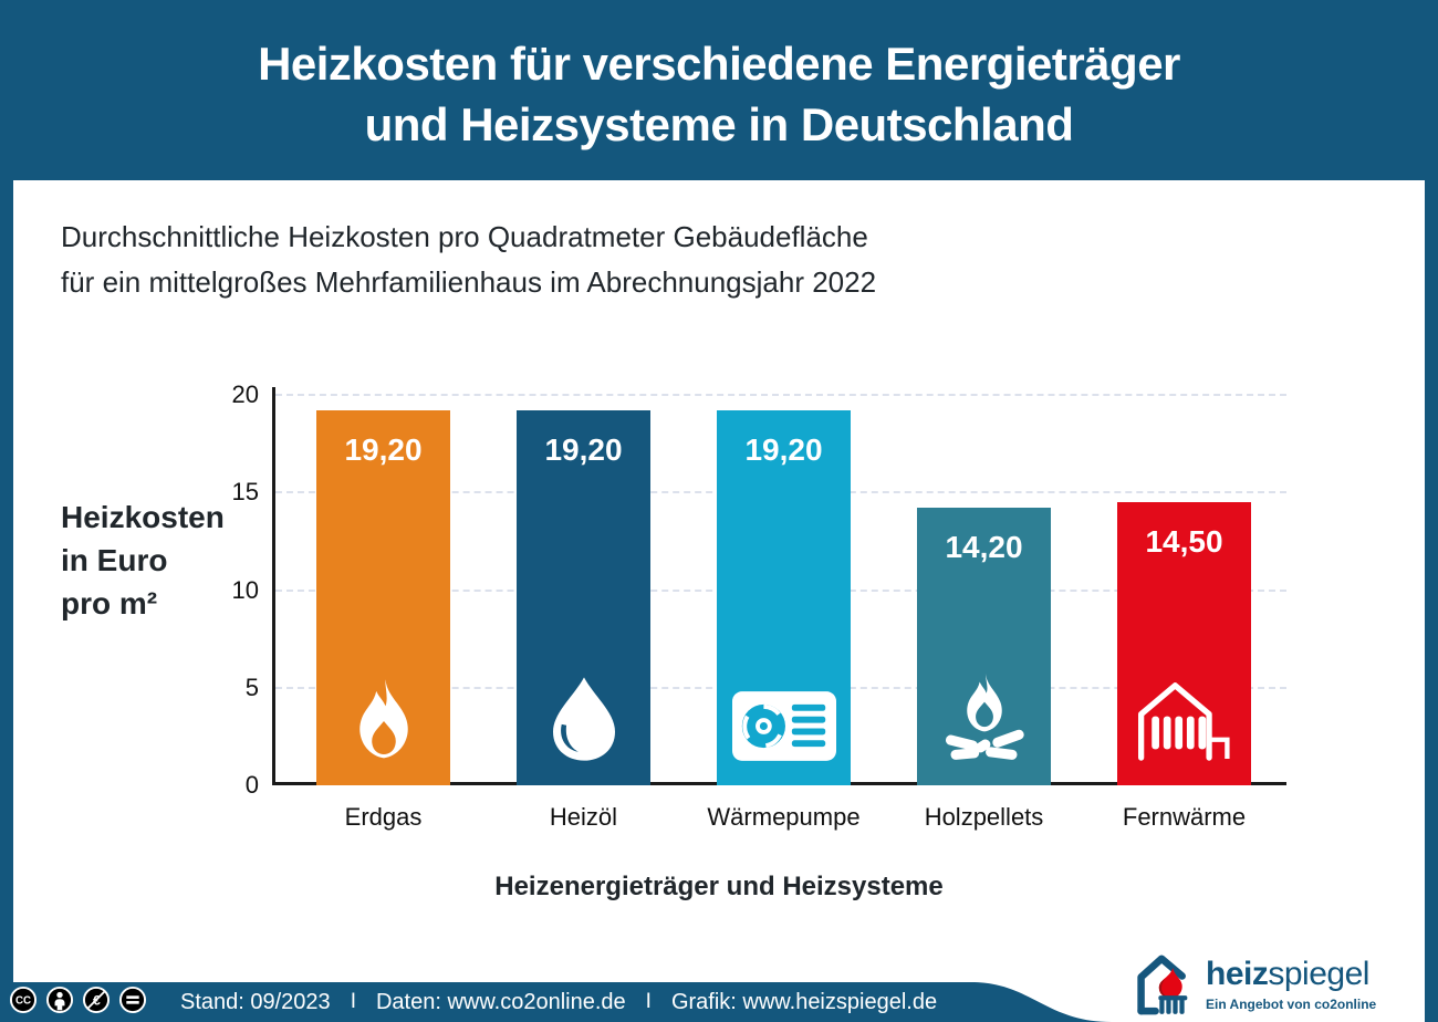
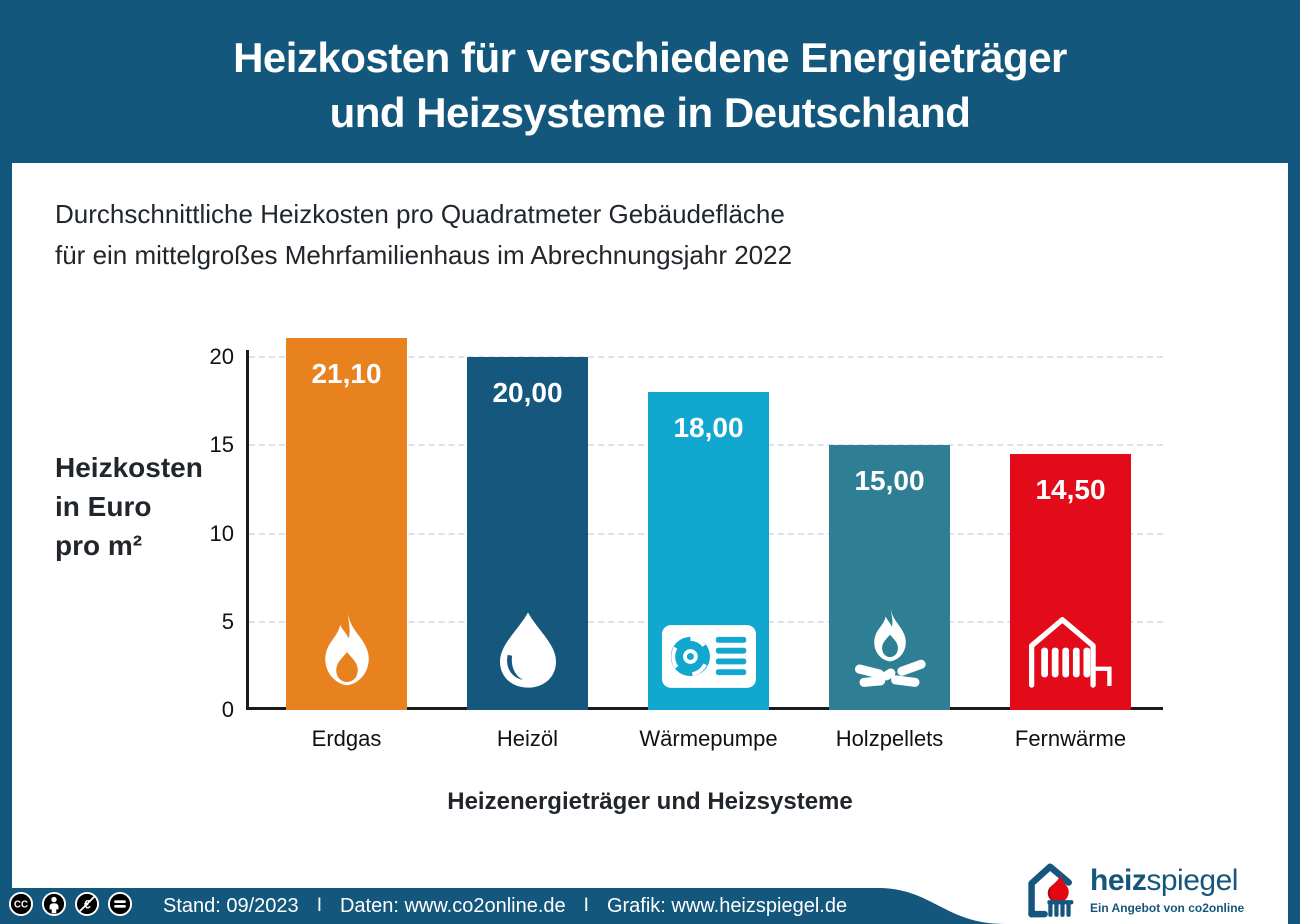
Erdgas: 19,20 -> 21,10
Heizöl: 19,20 -> 20,00
Wärmepumpe: 19,20 -> 18,00
Holzpellets: 14,20 -> 15,00
